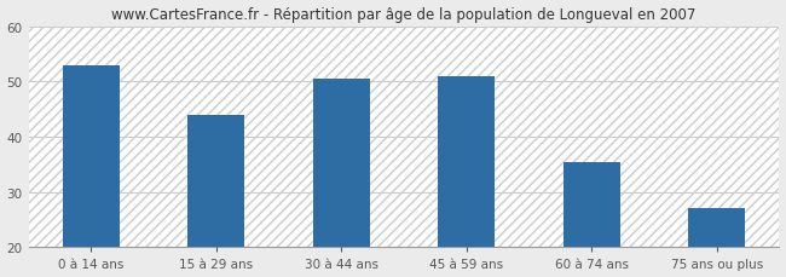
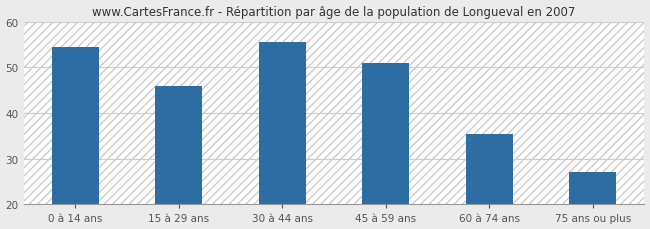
0 à 14 ans: 53.0 -> 54.5
15 à 29 ans: 44.0 -> 46.0
30 à 44 ans: 50.5 -> 55.5
